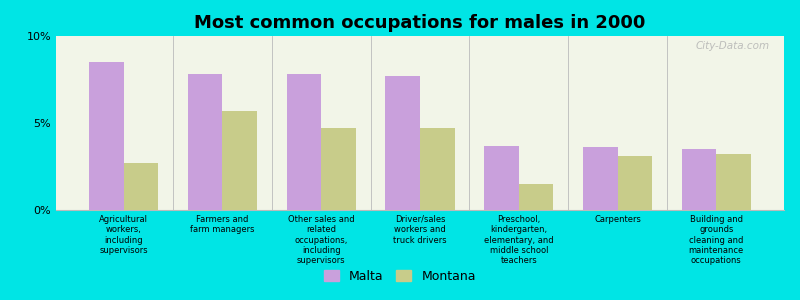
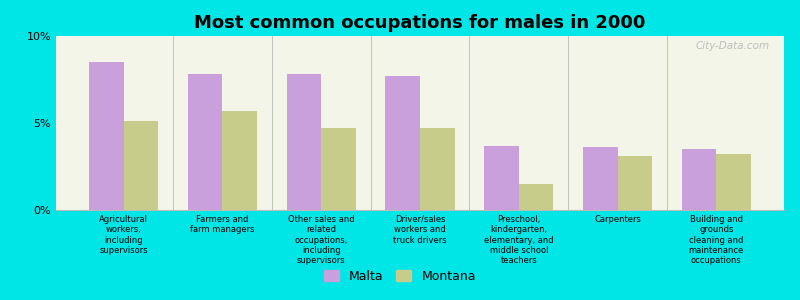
Montana/Agricultural workers, including supervisors: 2.7% -> 5.1%
